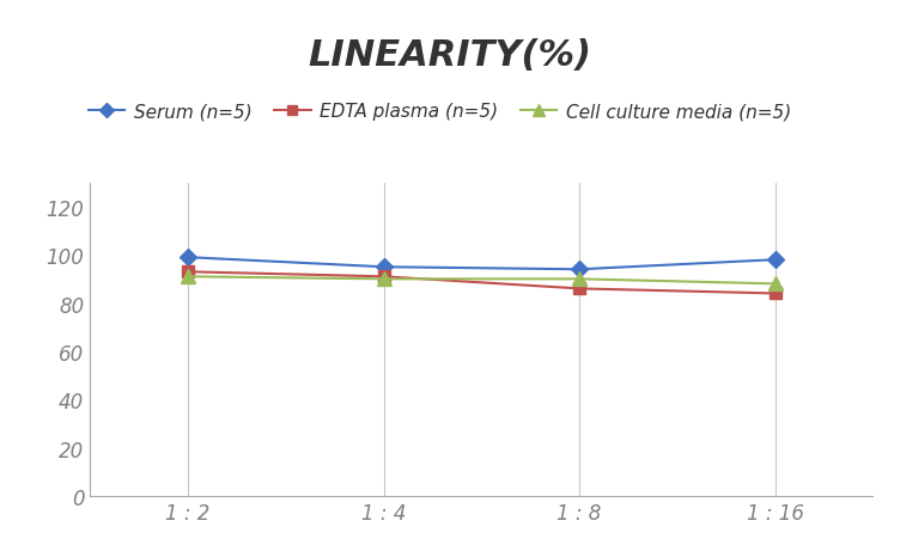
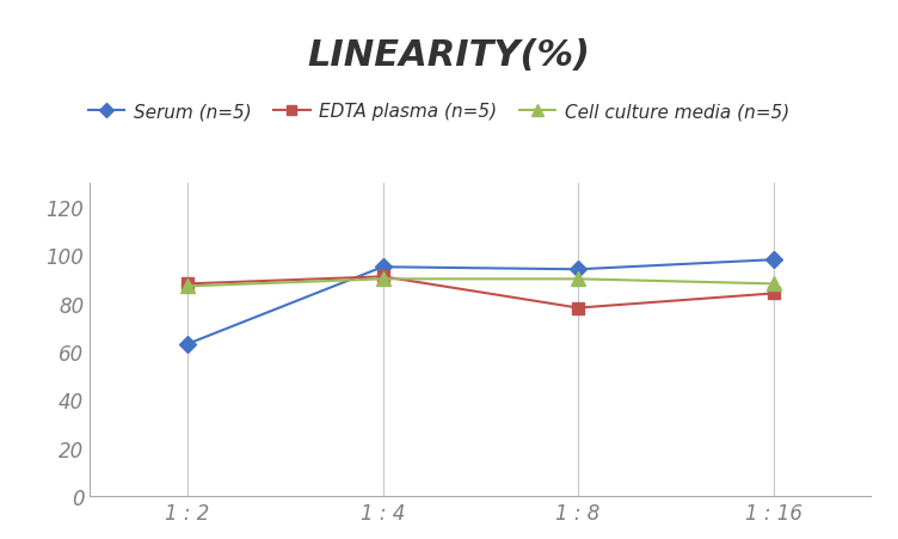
Serum (n=5)/1 : 2: 99 -> 63
EDTA plasma (n=5)/1 : 2: 93 -> 88
Cell culture media (n=5)/1 : 2: 91 -> 87
EDTA plasma (n=5)/1 : 8: 86 -> 78
